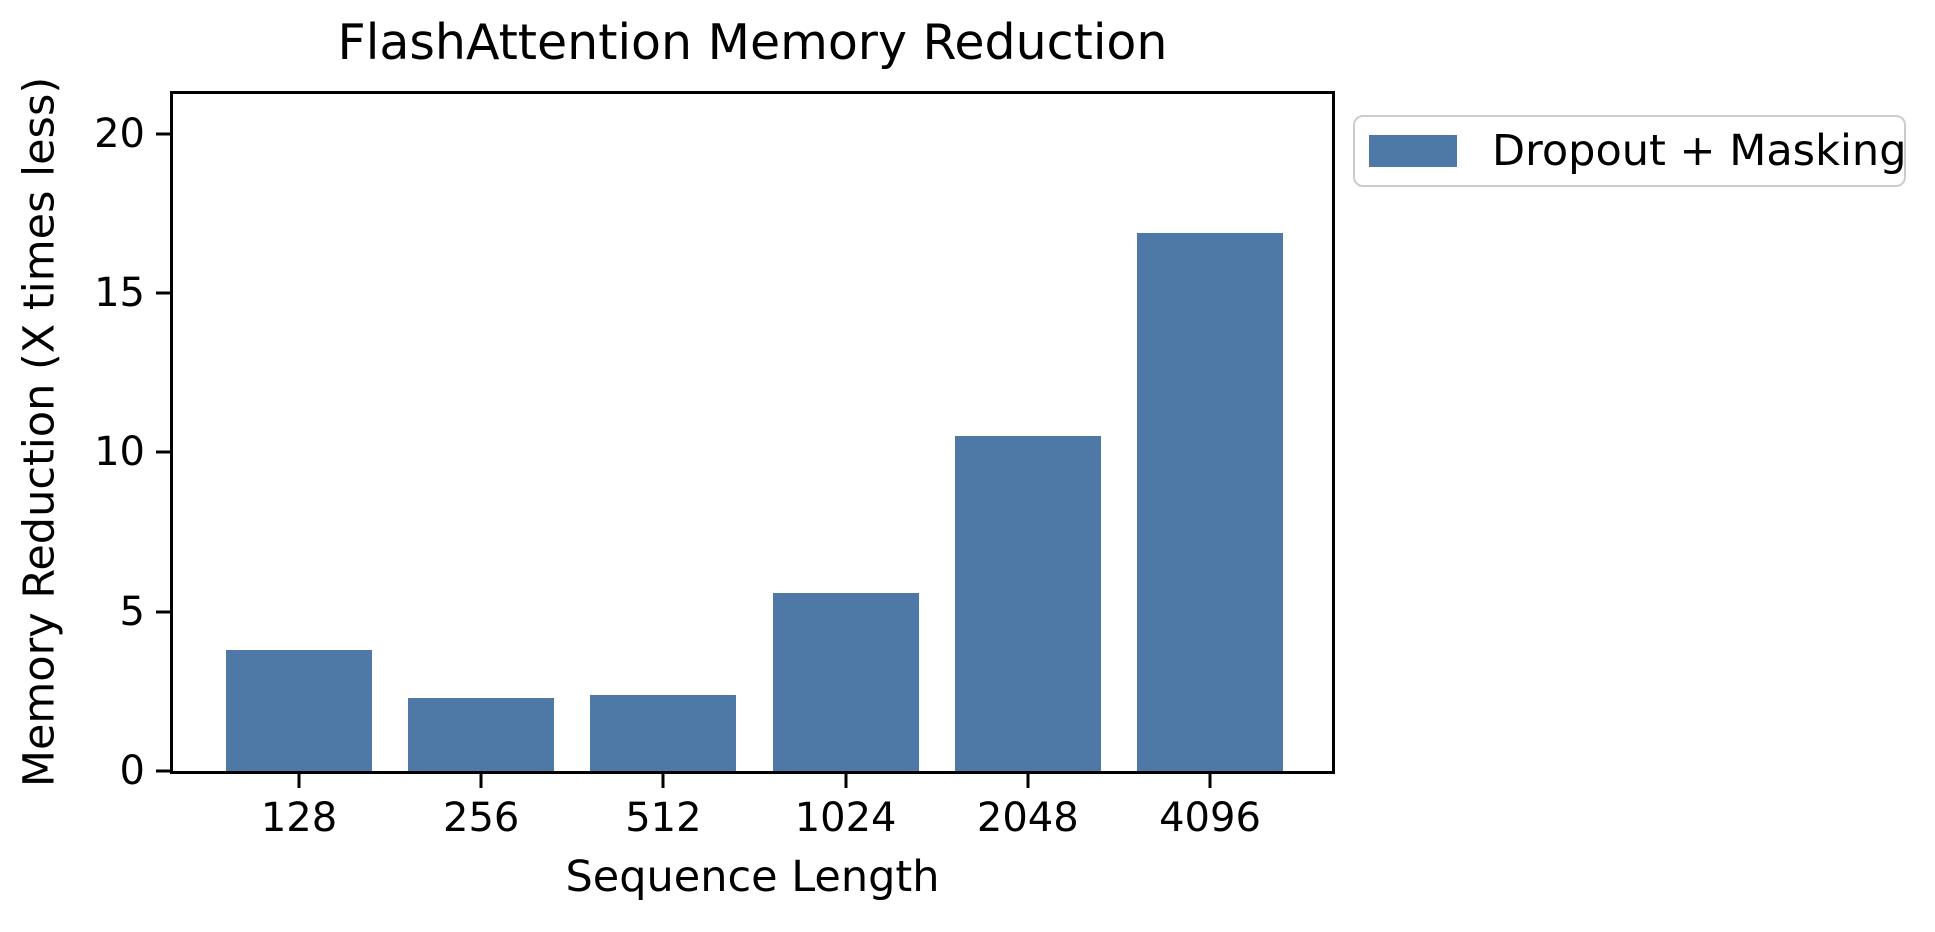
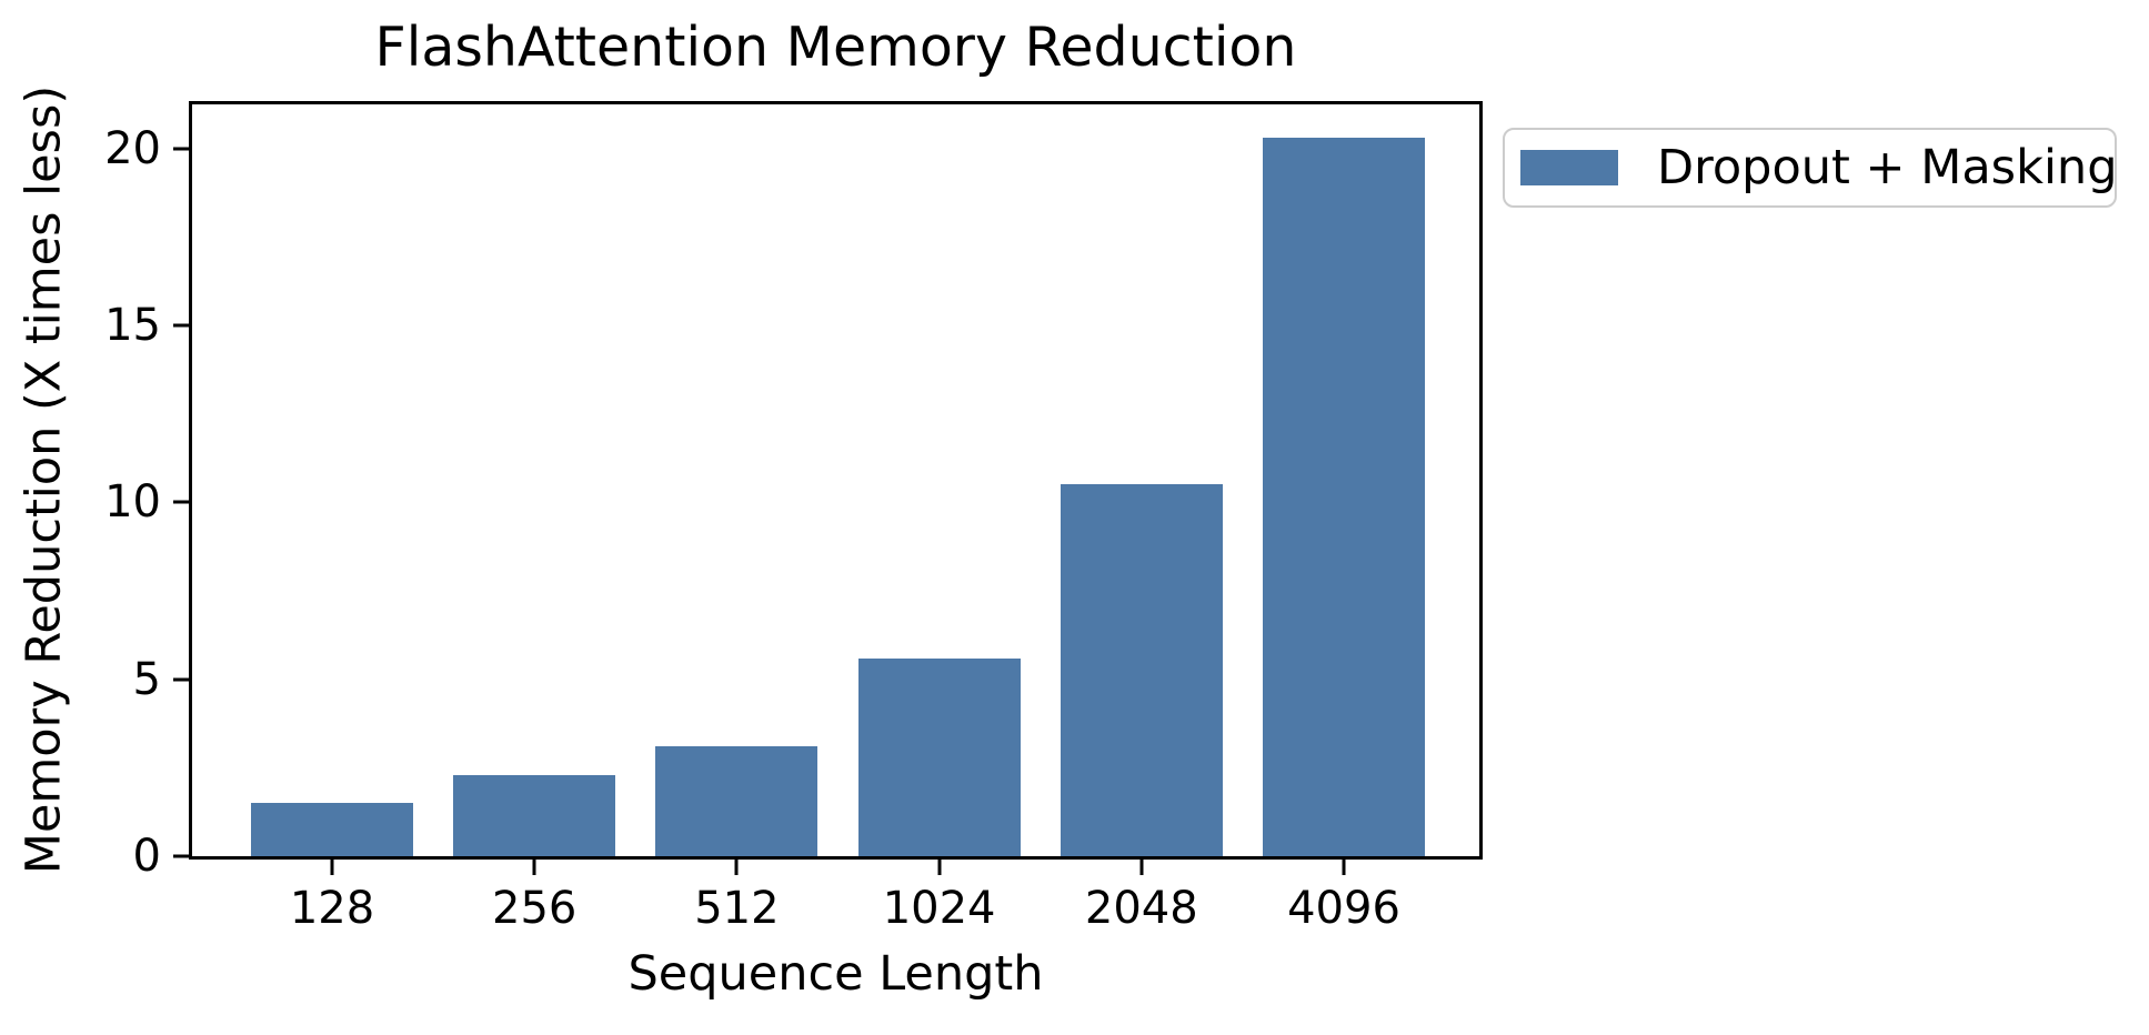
128: 3.8 -> 1.5
512: 2.4 -> 3.1
4096: 16.9 -> 20.3
